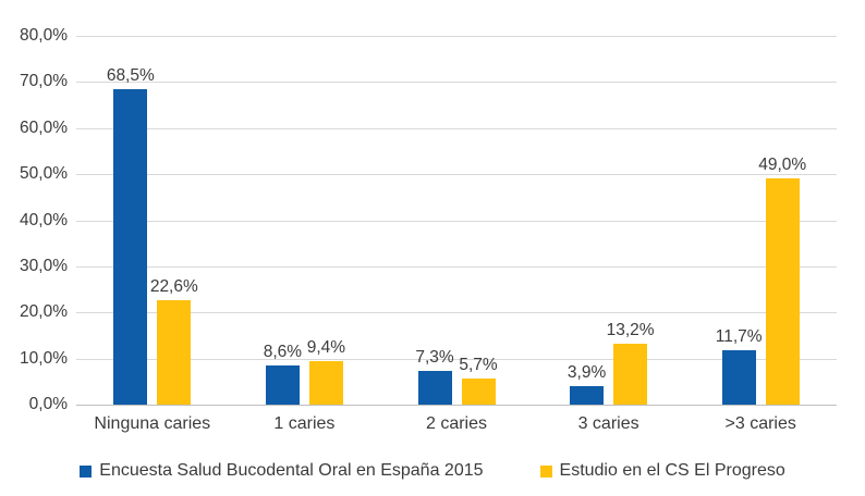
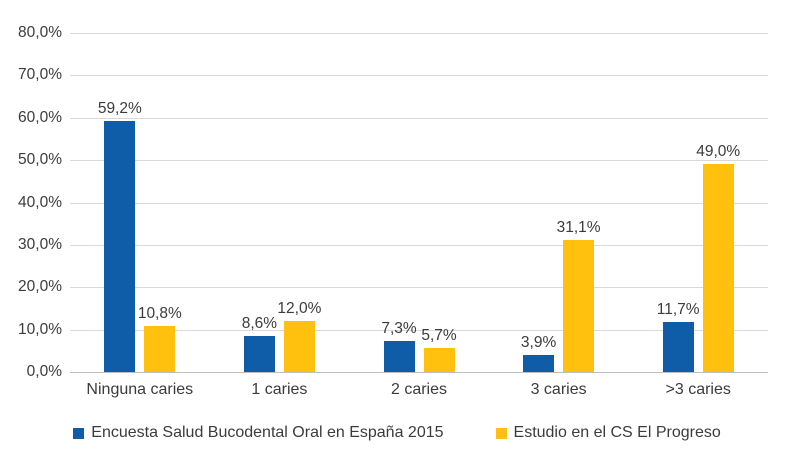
Encuesta Salud Bucodental Oral en España 2015/Ninguna caries: 68,5% -> 59,2%
Estudio en el CS El Progreso/Ninguna caries: 22,6% -> 10,8%
Estudio en el CS El Progreso/1 caries: 9,4% -> 12,0%
Estudio en el CS El Progreso/3 caries: 13,2% -> 31,1%
